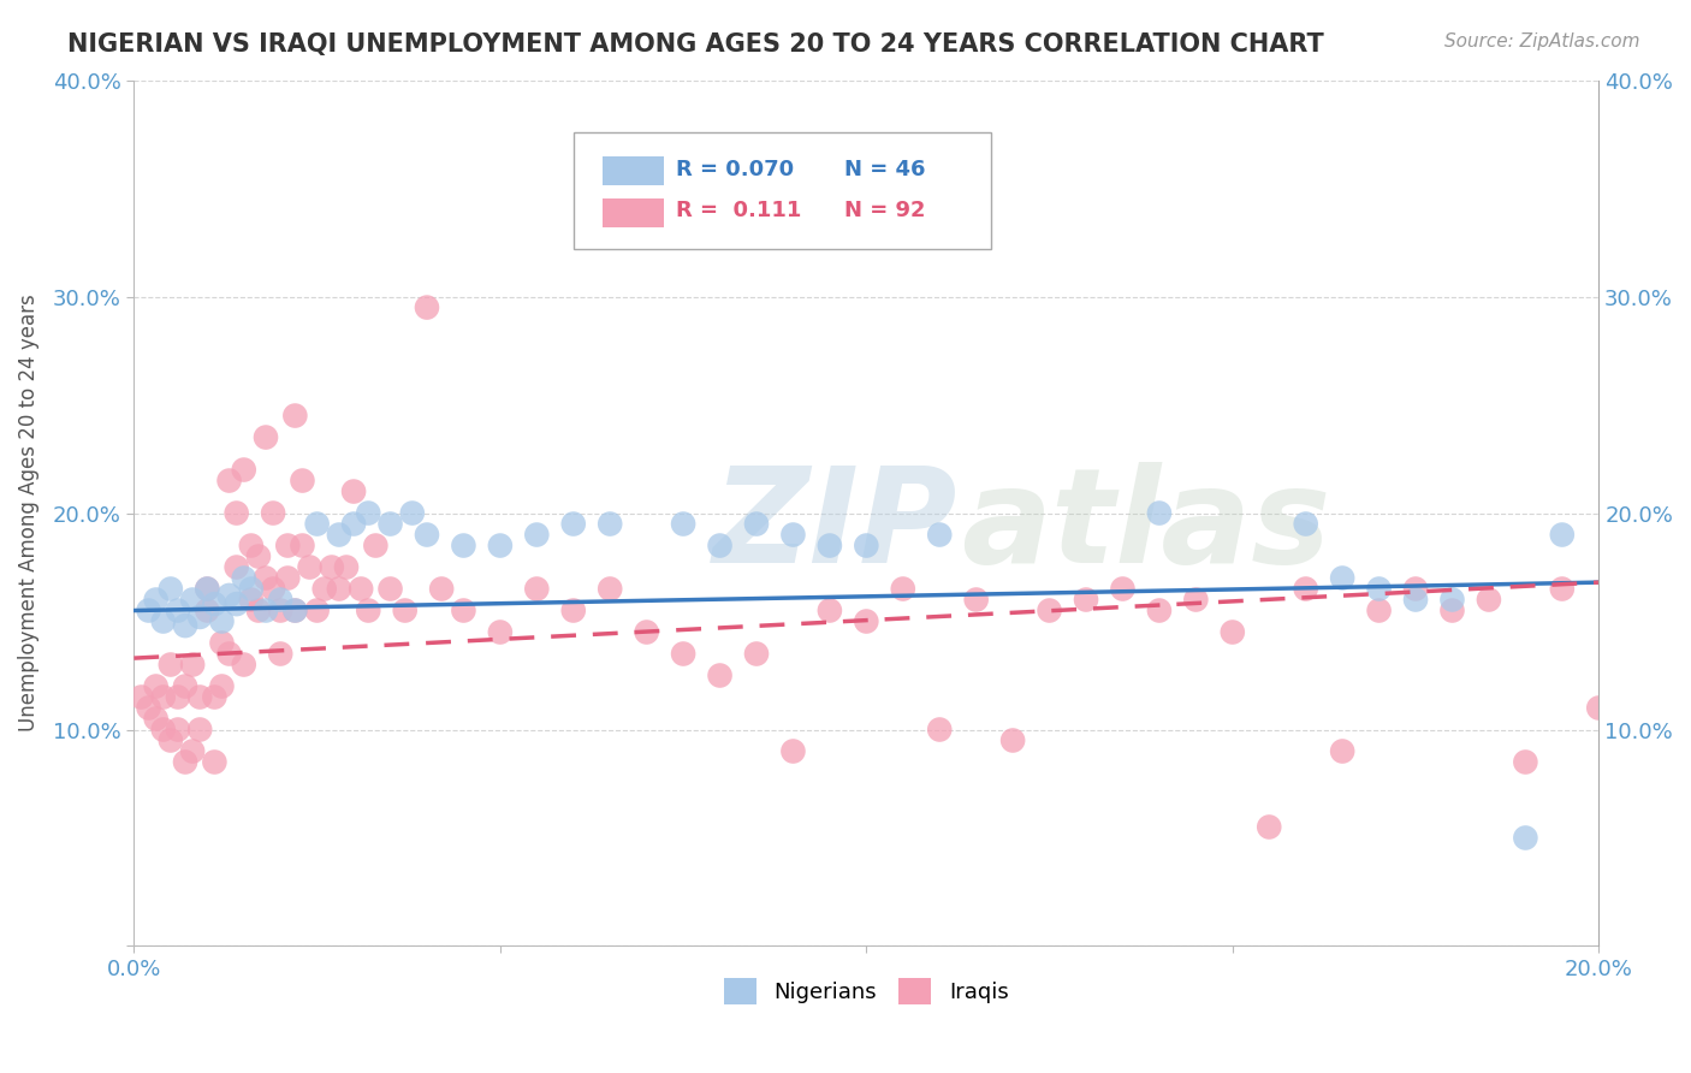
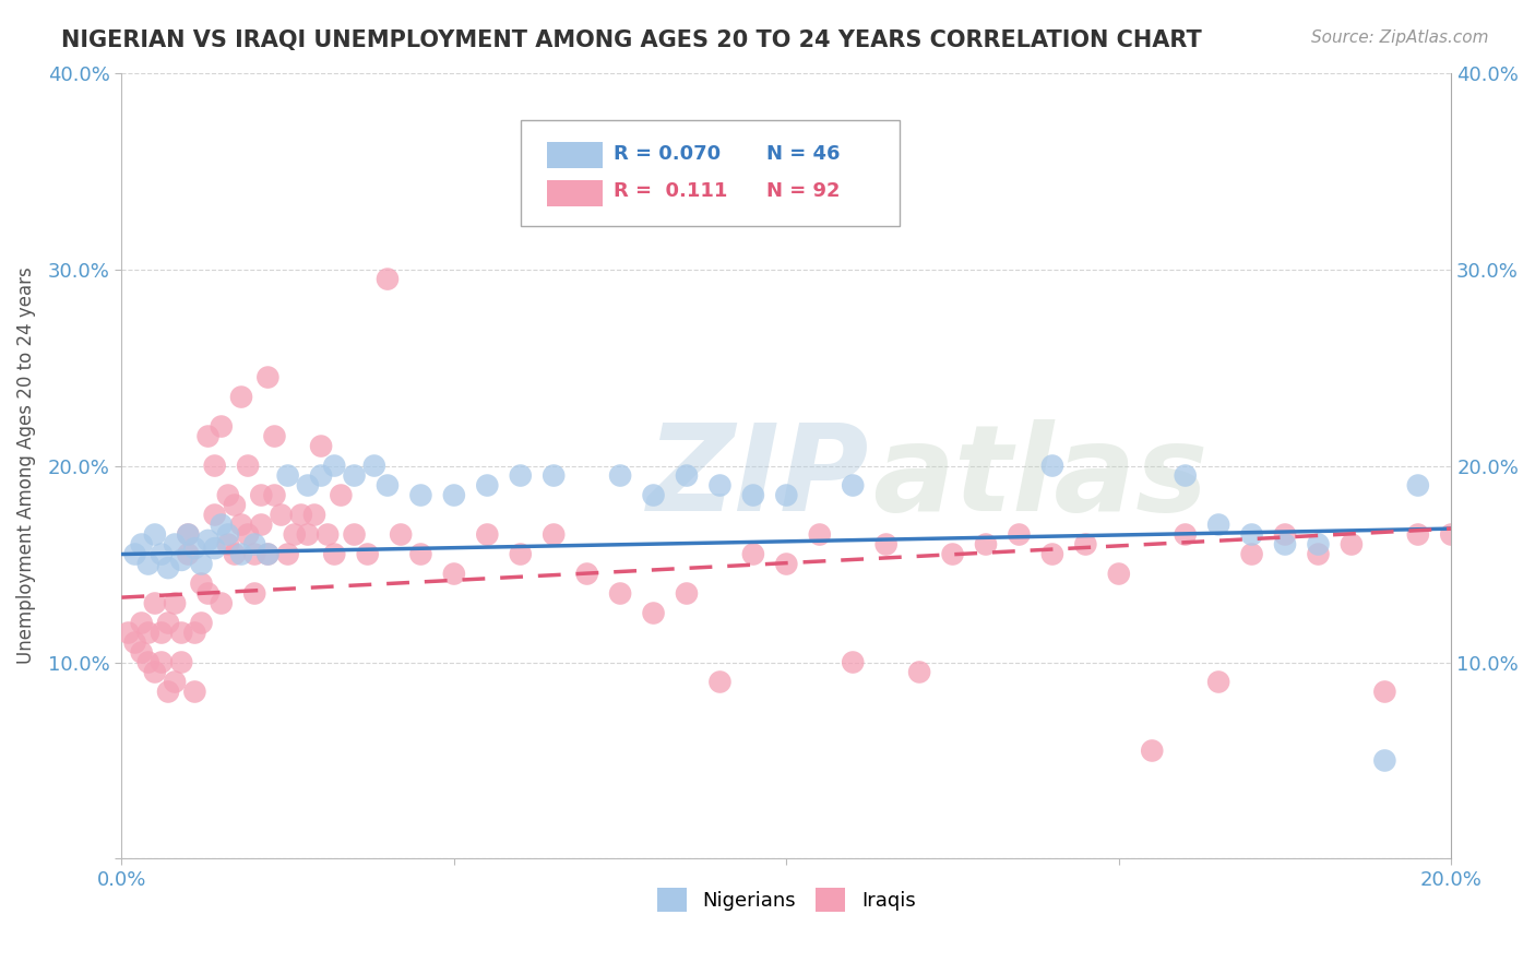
Iraqis/20.0%: 11.0% -> 16.5%
